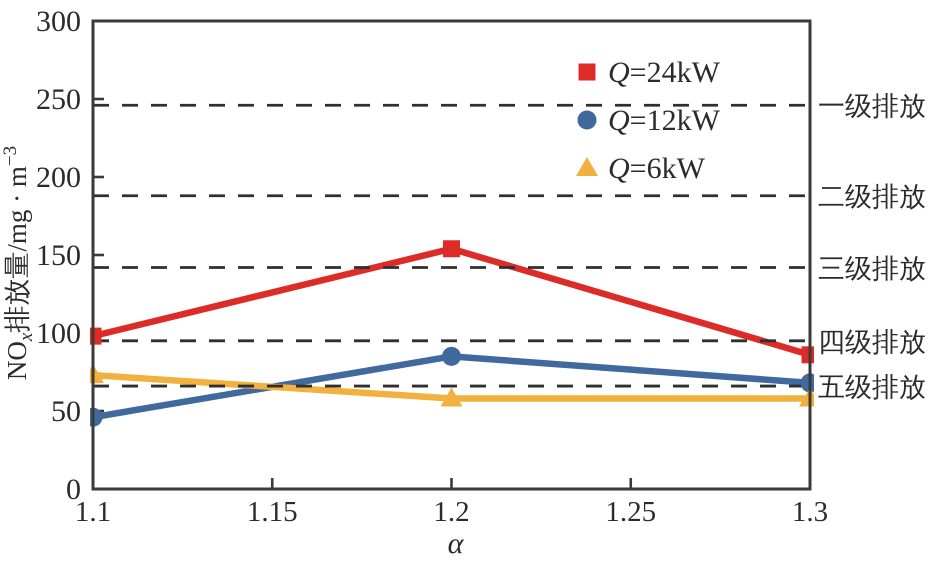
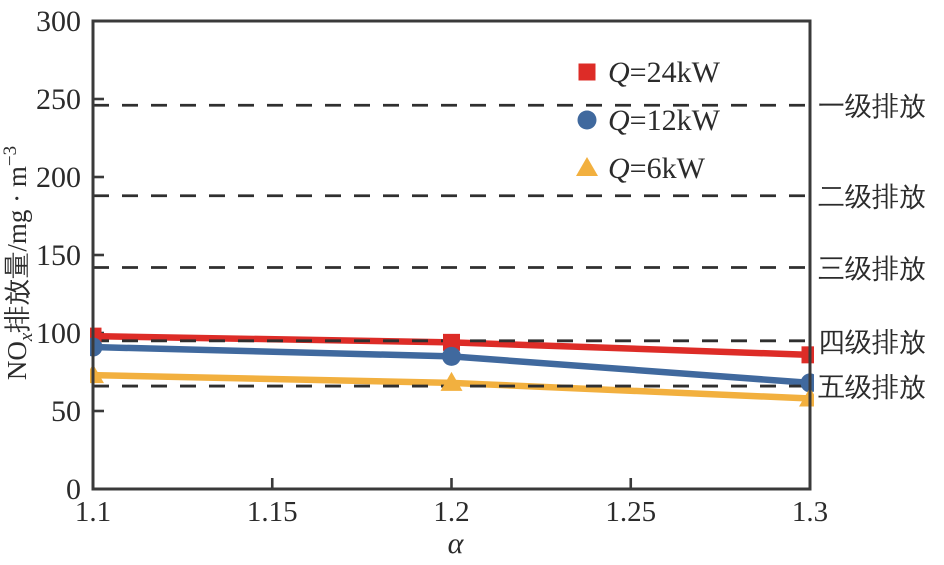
Q=12kW/1.1: 46 -> 91
Q=24kW/1.2: 154 -> 94
Q=6kW/1.2: 58 -> 68
